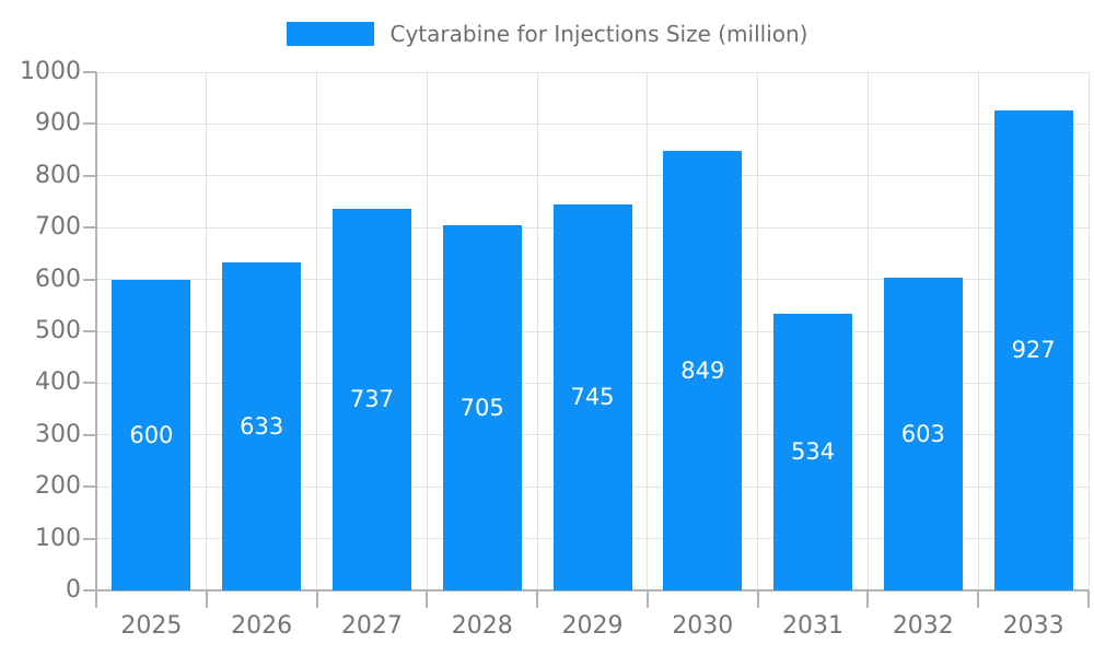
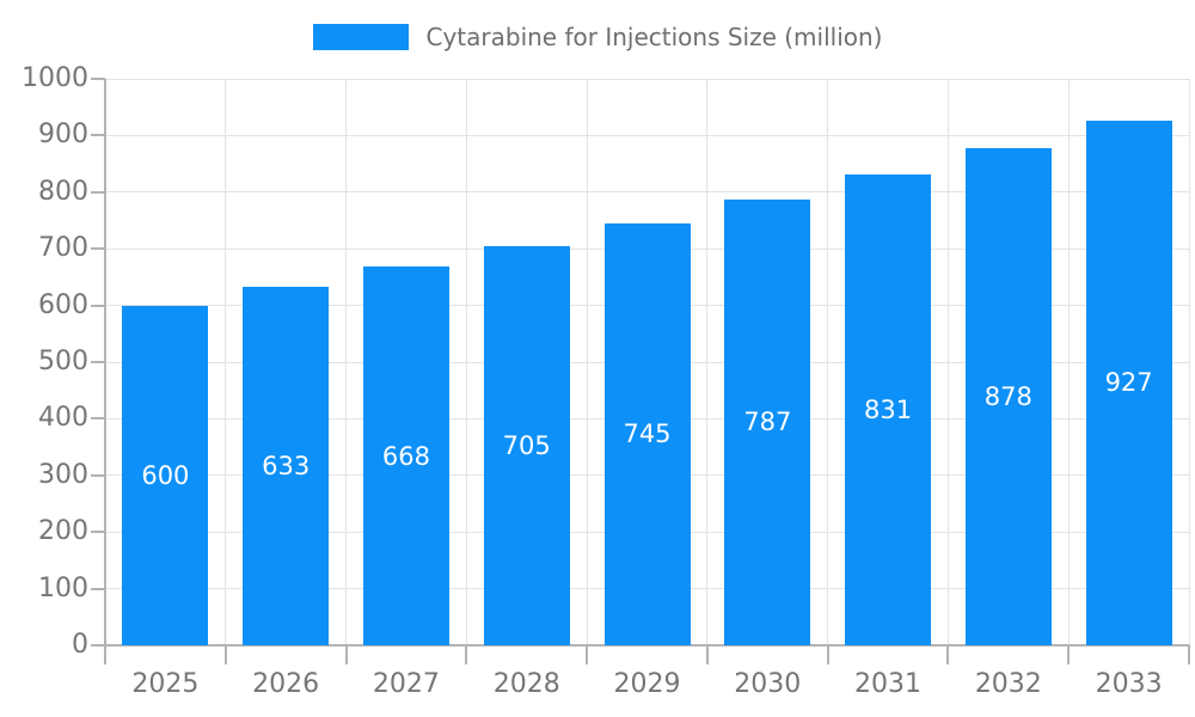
2027: 737 -> 668
2030: 849 -> 787
2031: 534 -> 831
2032: 603 -> 878
